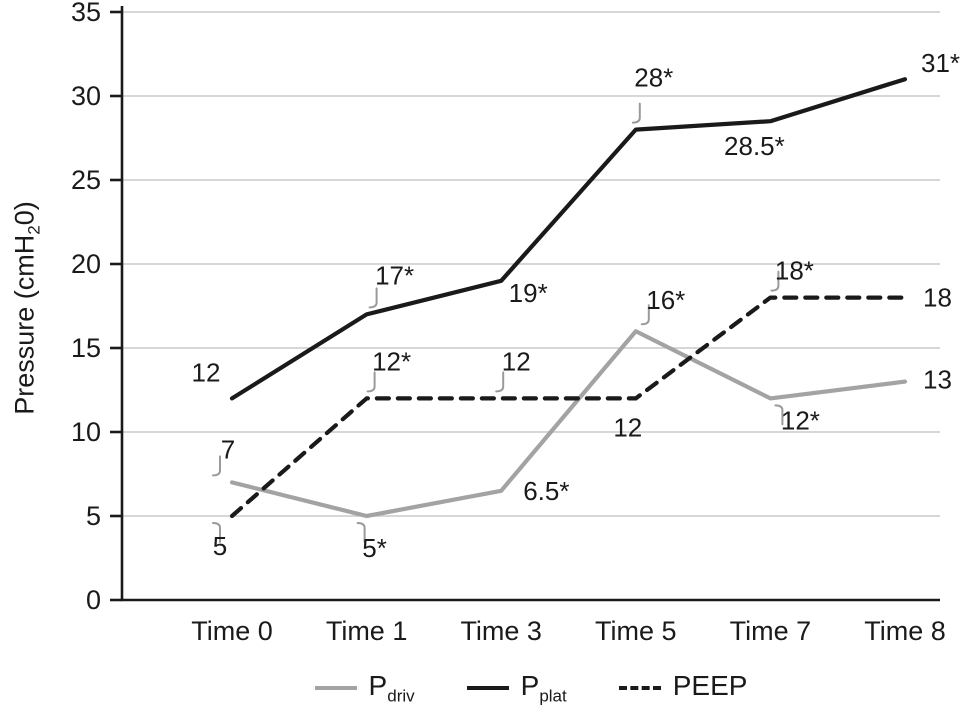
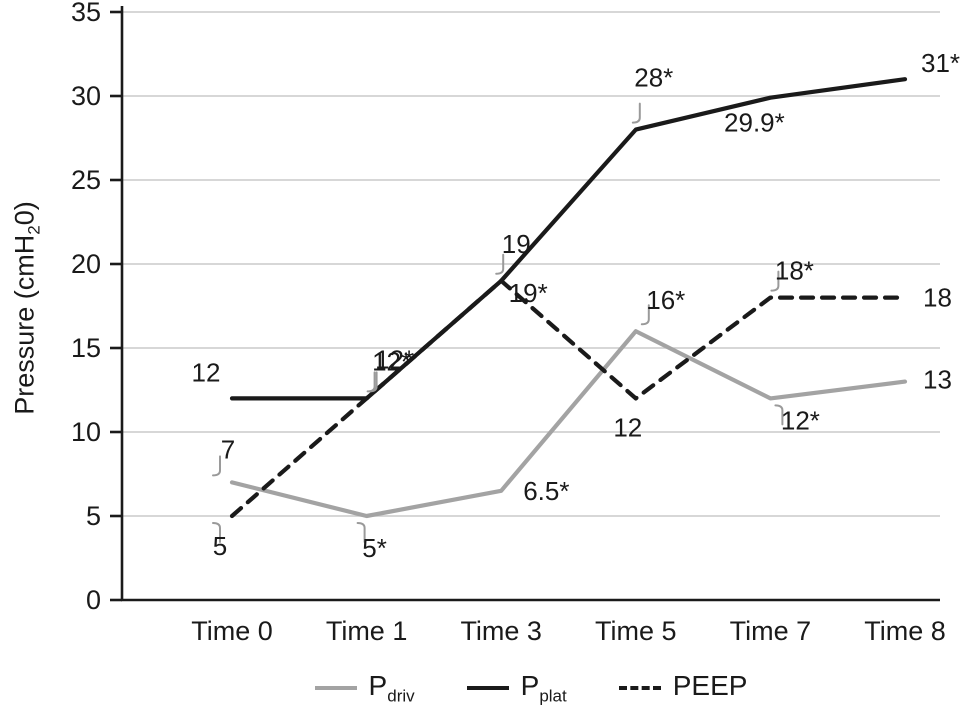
Pplat/Time 1: 17 -> 12
PEEP/Time 3: 12 -> 19
Pplat/Time 7: 28.5 -> 29.9
